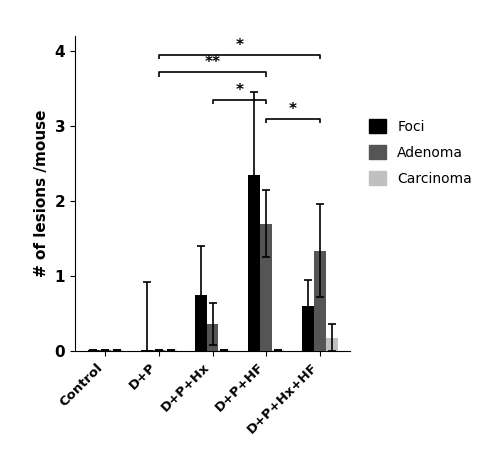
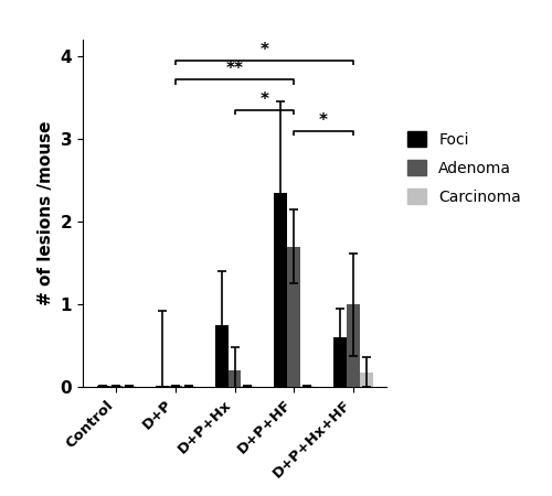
Adenoma/D+P+Hx: 0.36 -> 0.20
Adenoma/D+P+Hx+HF: 1.34 -> 1.00
